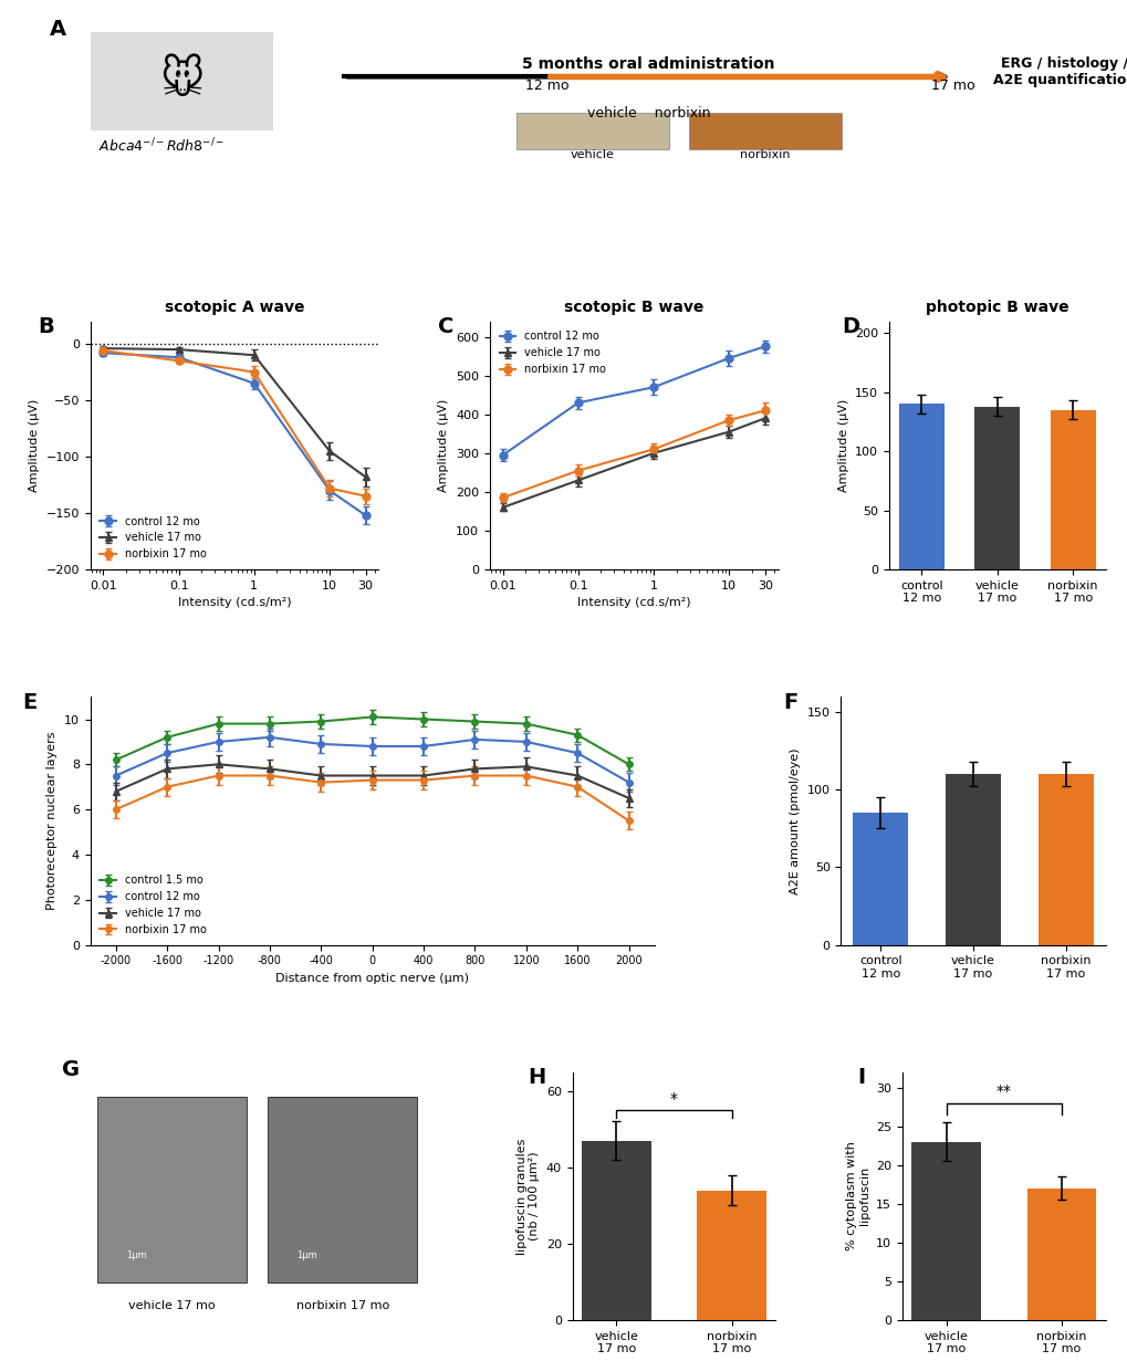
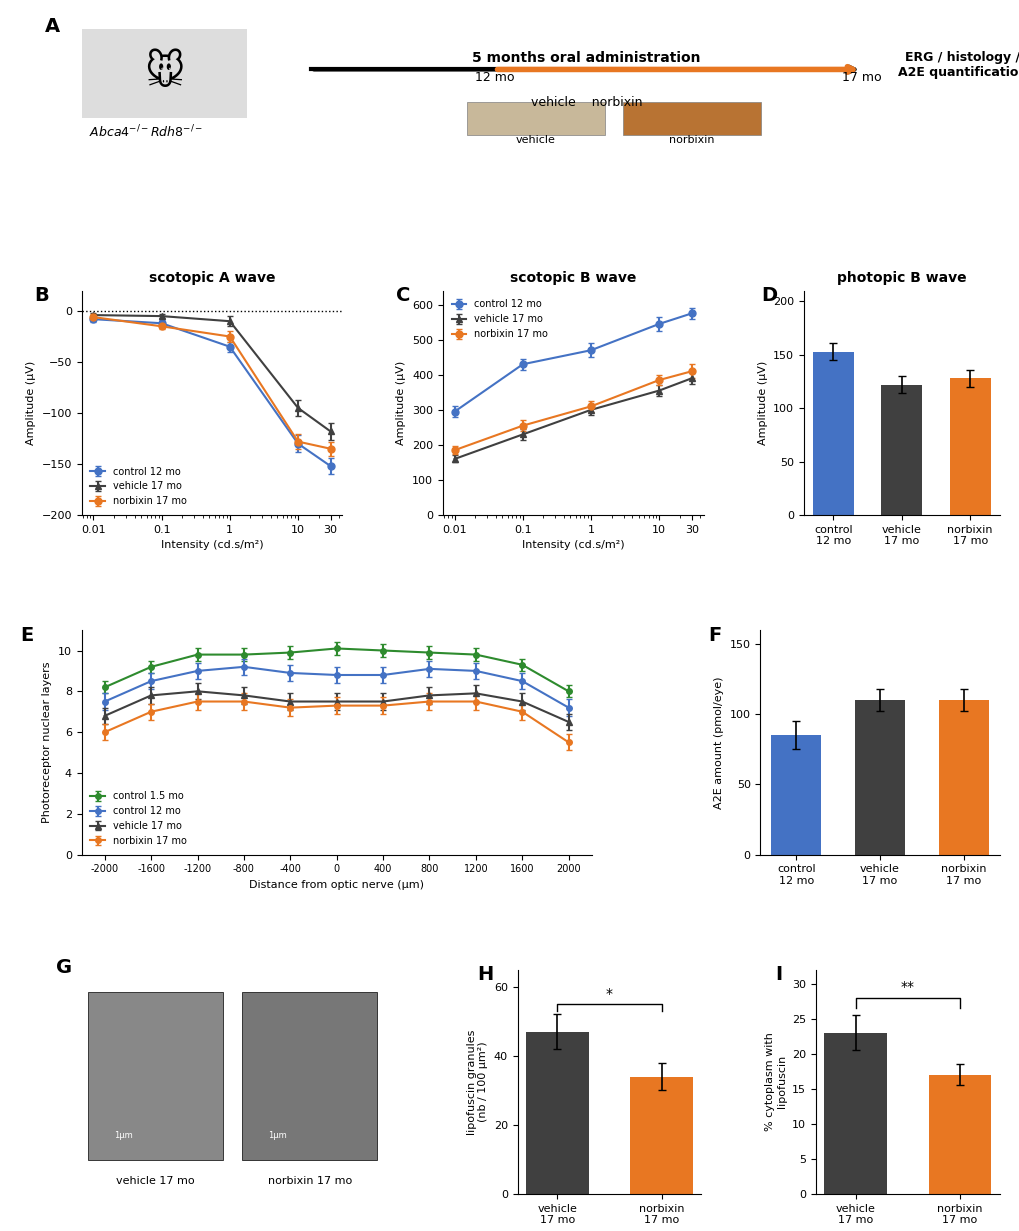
photopic B wave/control 12 mo: 140 -> 153
photopic B wave/vehicle 17 mo: 138 -> 122
photopic B wave/norbixin 17 mo: 135 -> 128
